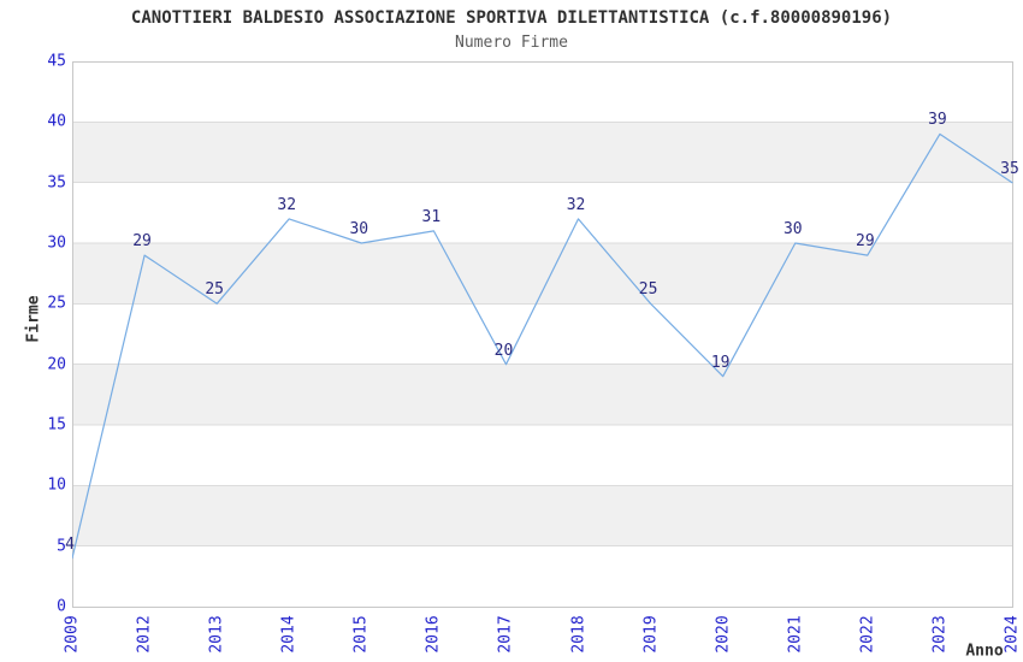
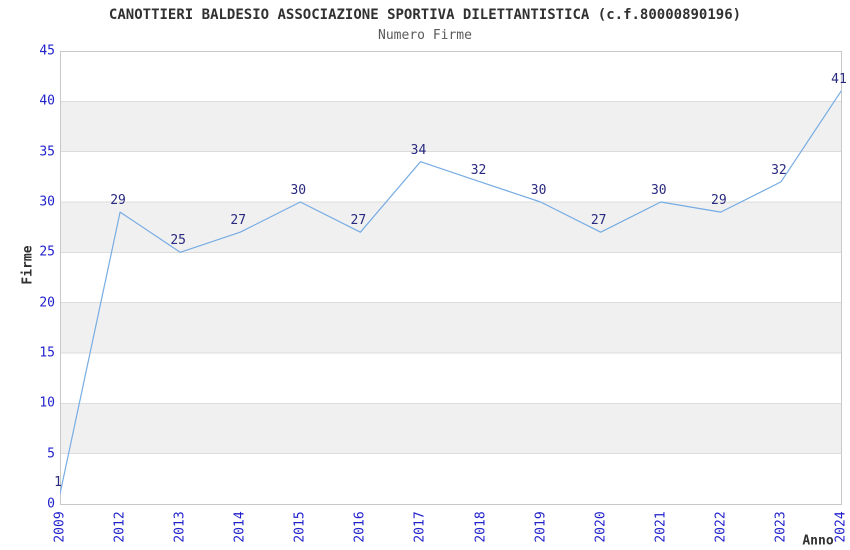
2009: 4 -> 1
2014: 32 -> 27
2016: 31 -> 27
2017: 20 -> 34
2019: 25 -> 30
2020: 19 -> 27
2023: 39 -> 32
2024: 35 -> 41
